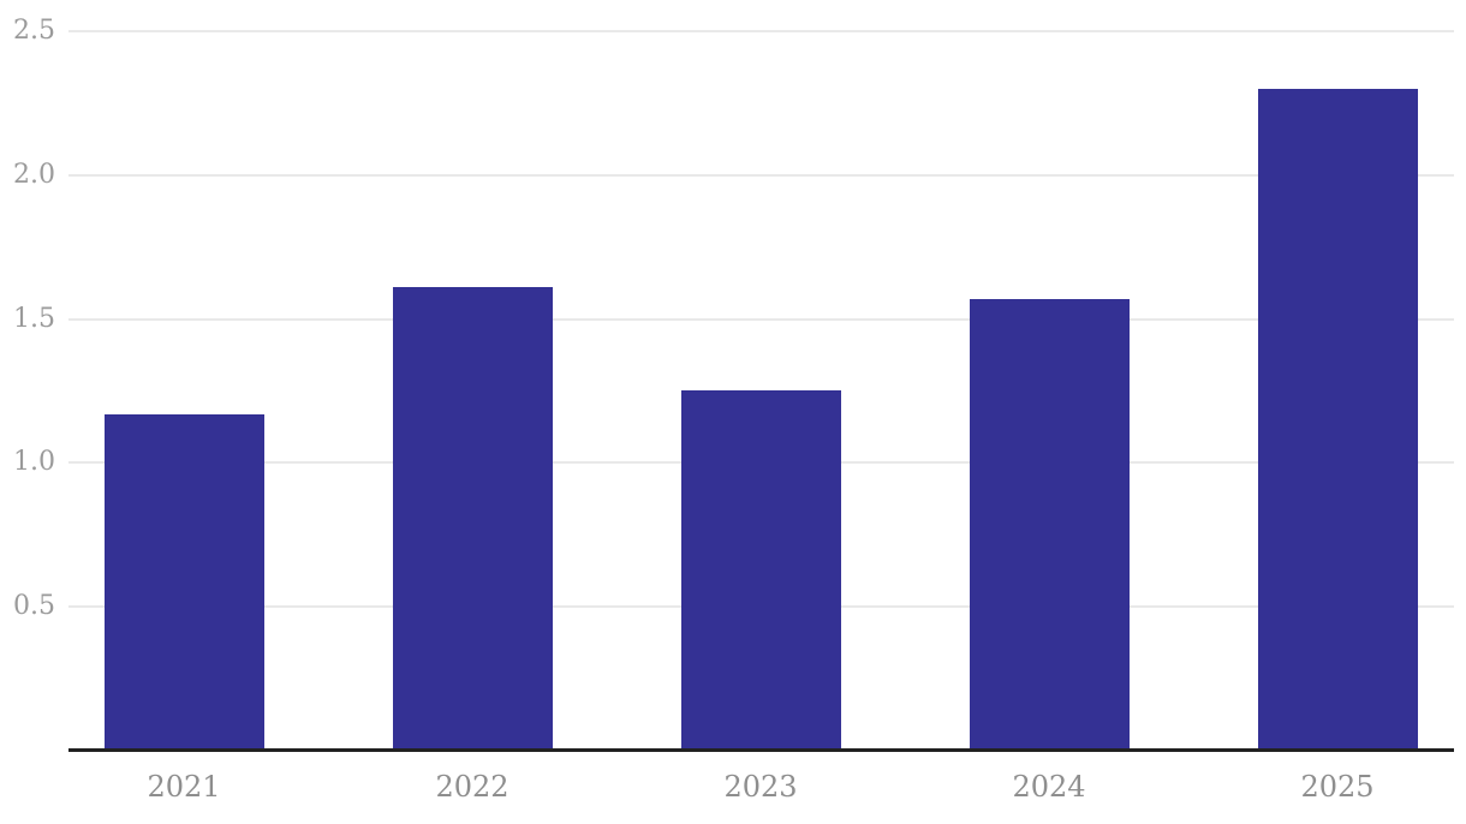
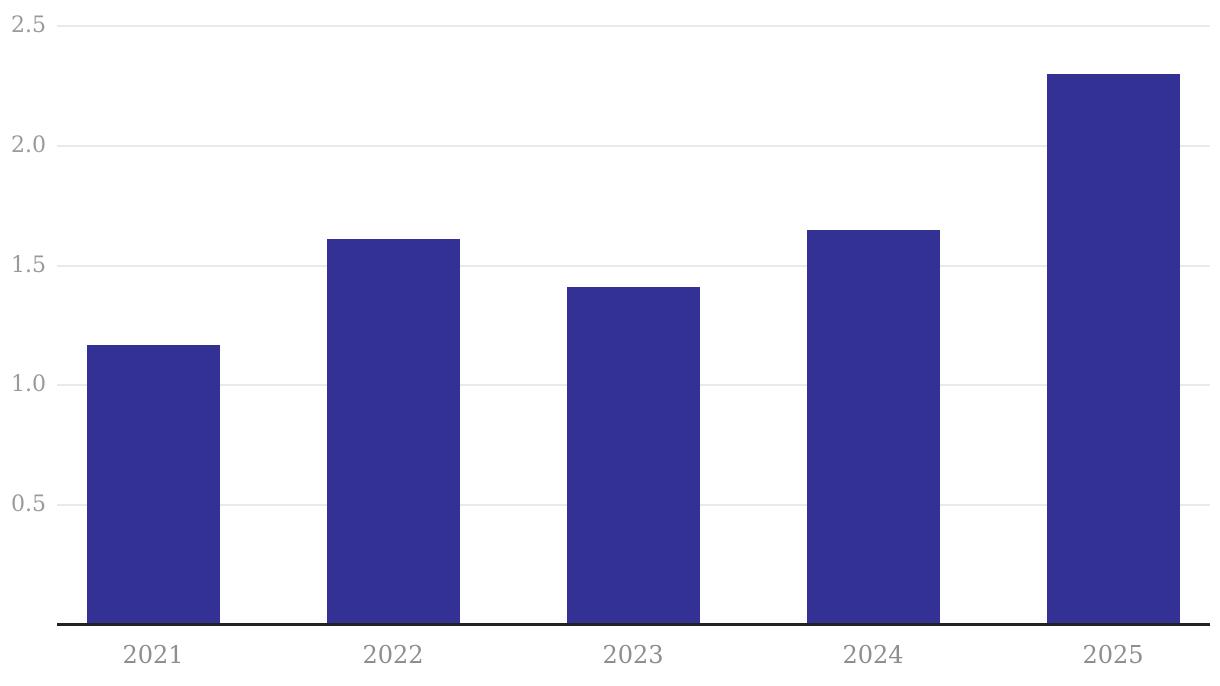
2023: 1.25 -> 1.41
2024: 1.57 -> 1.65
